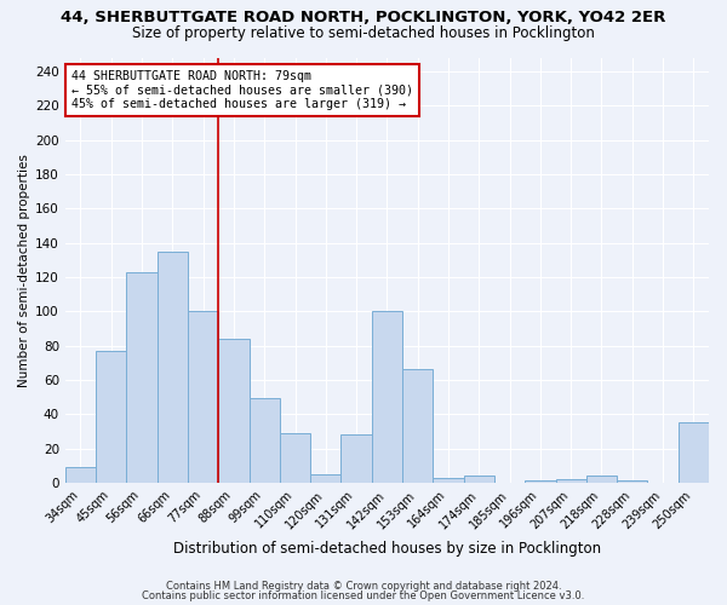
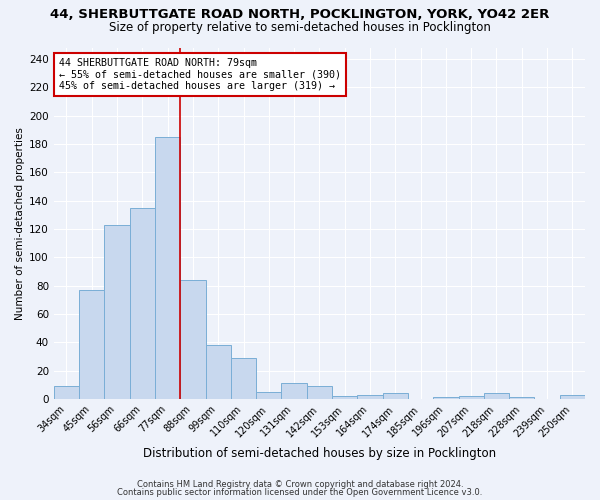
77sqm: 100 -> 185
99sqm: 49 -> 38
131sqm: 28 -> 11
142sqm: 100 -> 9
153sqm: 66 -> 2
250sqm: 35 -> 3
